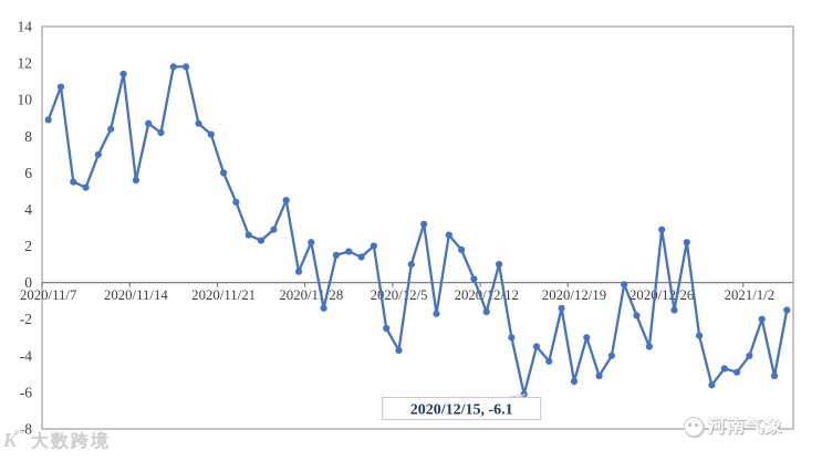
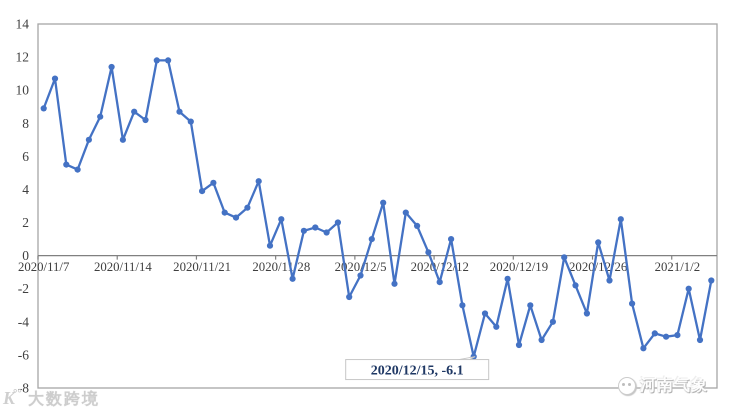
2020/11/14: 5.6 -> 7.0
2020/11/21: 6.0 -> 3.9
2020/12/5: -3.7 -> -1.2
2020/12/26: 2.9 -> 0.8
2021/1/2: -4.0 -> -4.8
